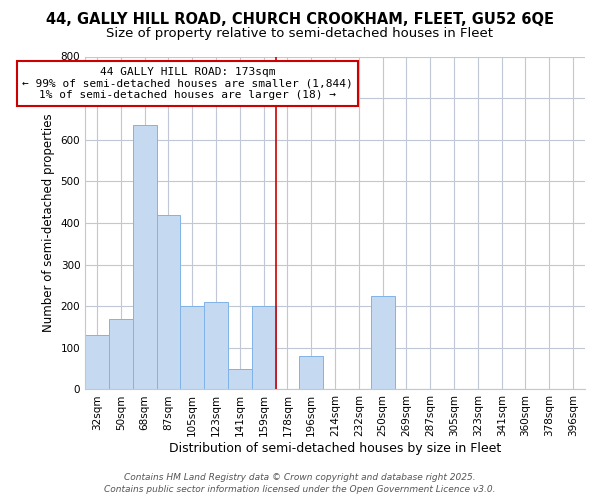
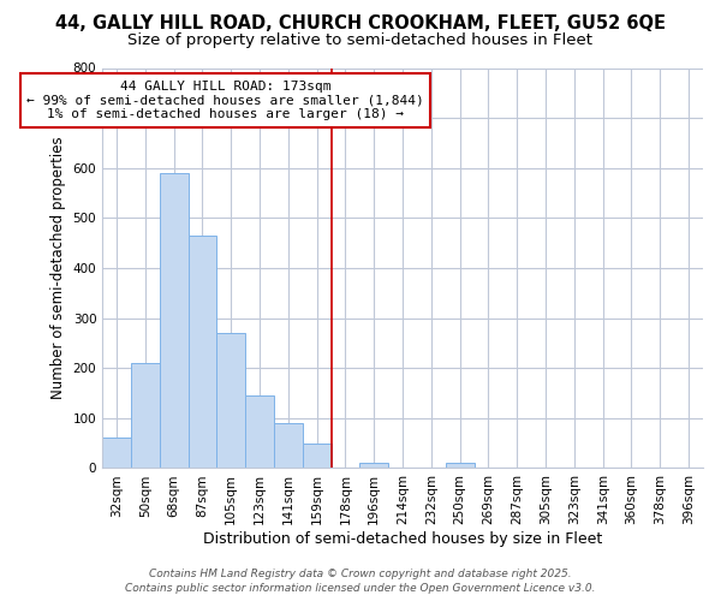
32sqm: 130 -> 60
50sqm: 170 -> 210
68sqm: 635 -> 590
87sqm: 420 -> 465
105sqm: 200 -> 270
123sqm: 210 -> 145
141sqm: 50 -> 90
159sqm: 200 -> 48
196sqm: 80 -> 10
250sqm: 225 -> 10
